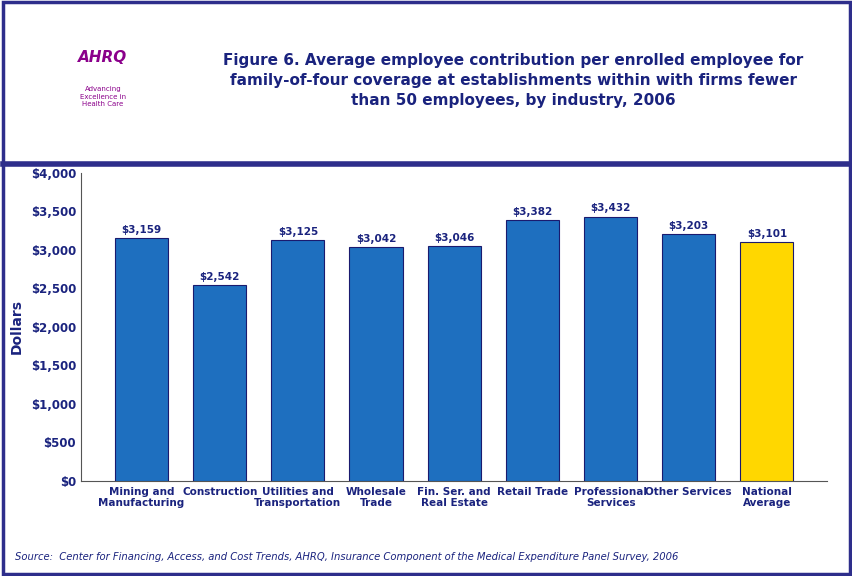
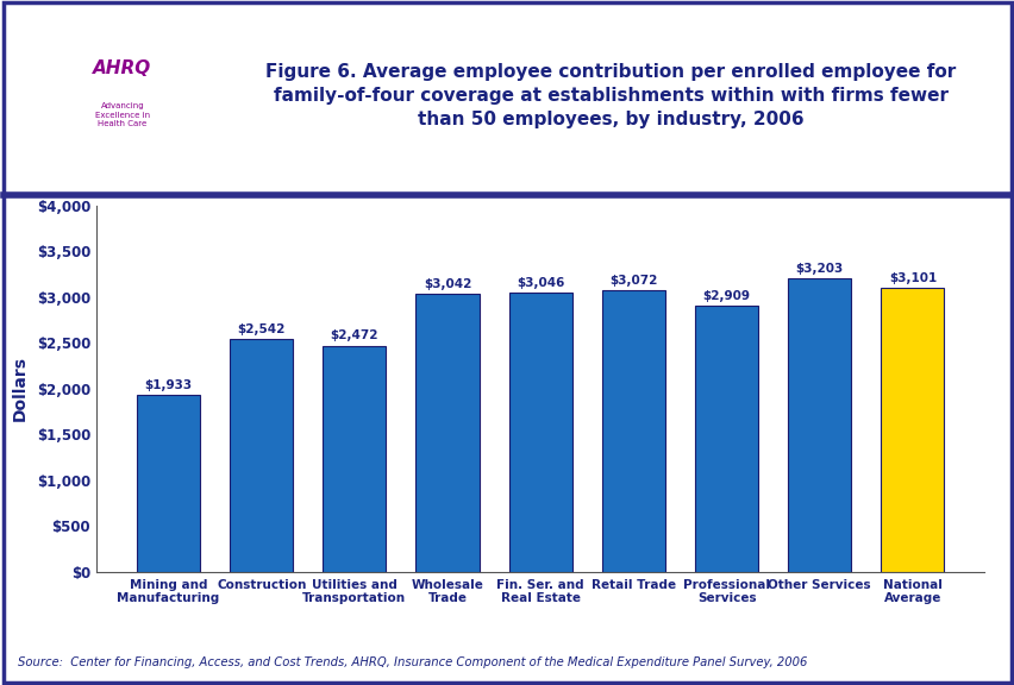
Mining and Manufacturing: $3,159 -> $1,933
Utilities and Transportation: $3,125 -> $2,472
Retail Trade: $3,382 -> $3,072
Professional Services: $3,432 -> $2,909
